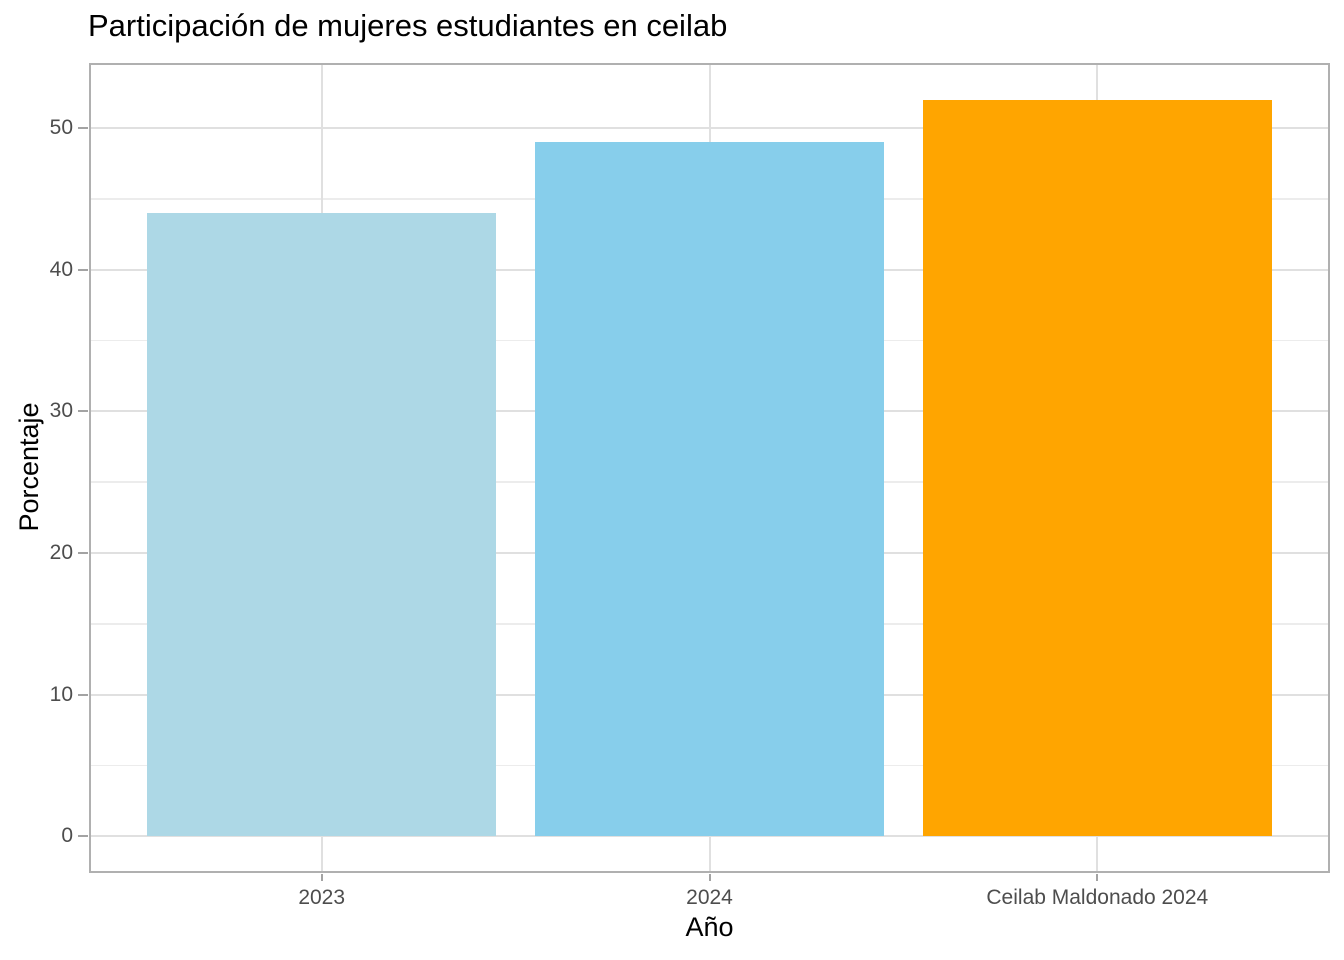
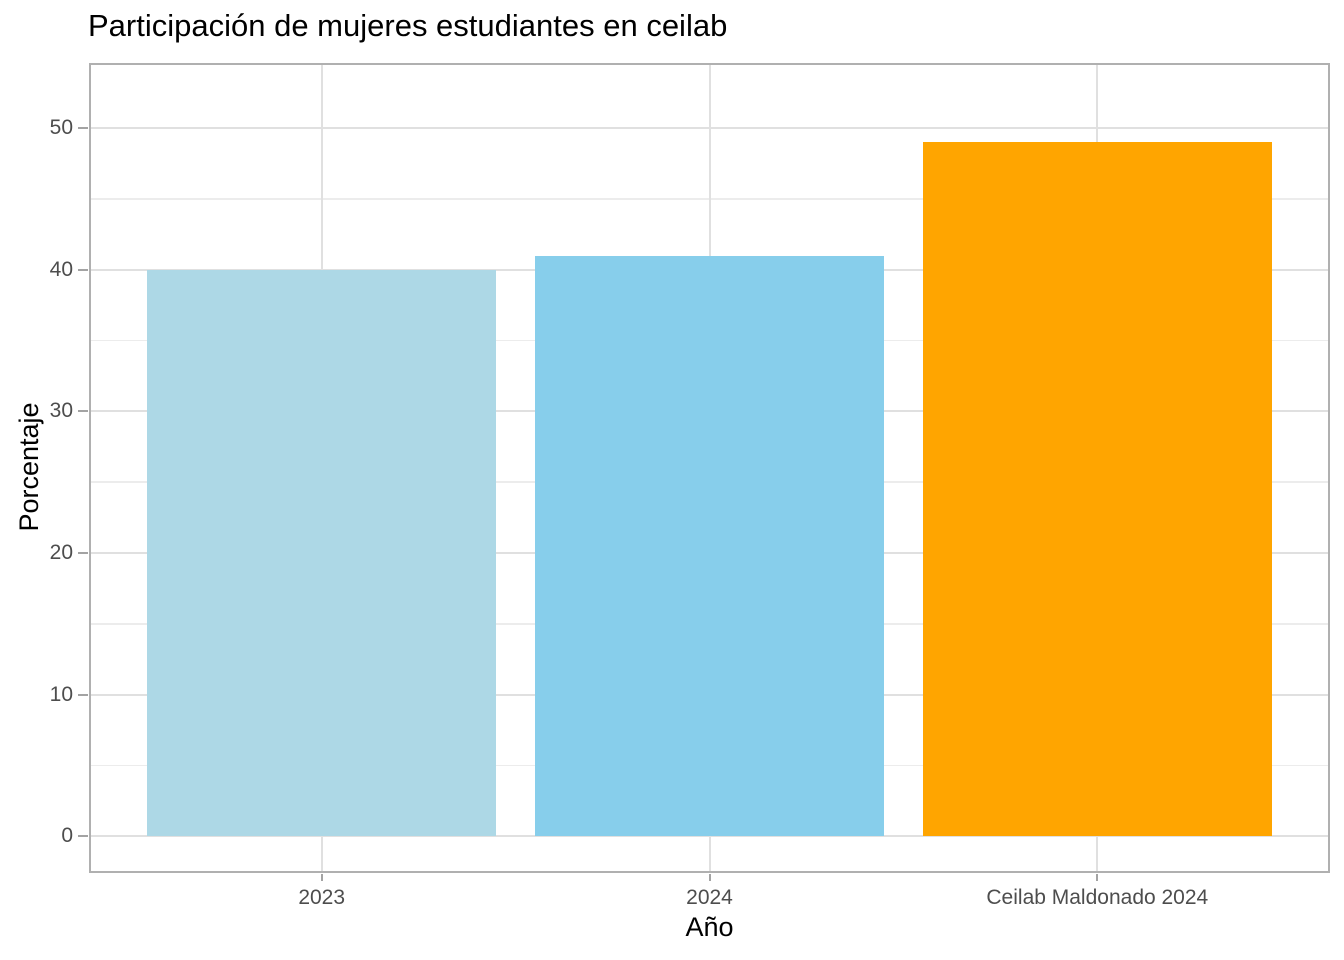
2023: 44 -> 40
2024: 49 -> 41
Ceilab Maldonado 2024: 52 -> 49
